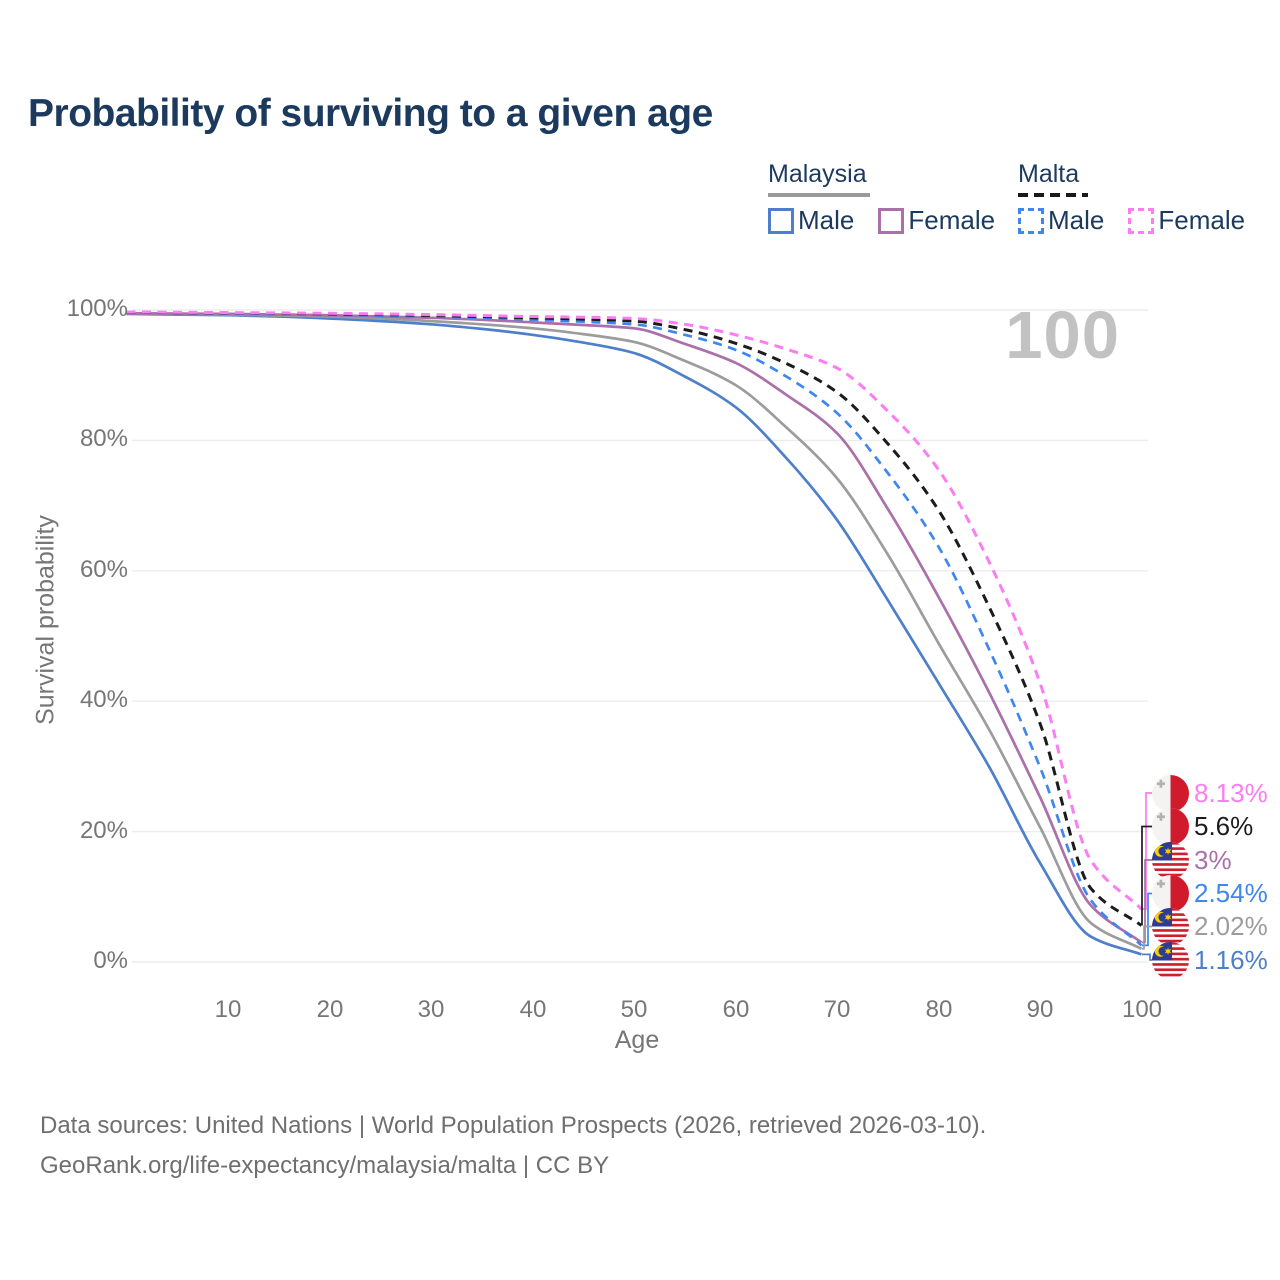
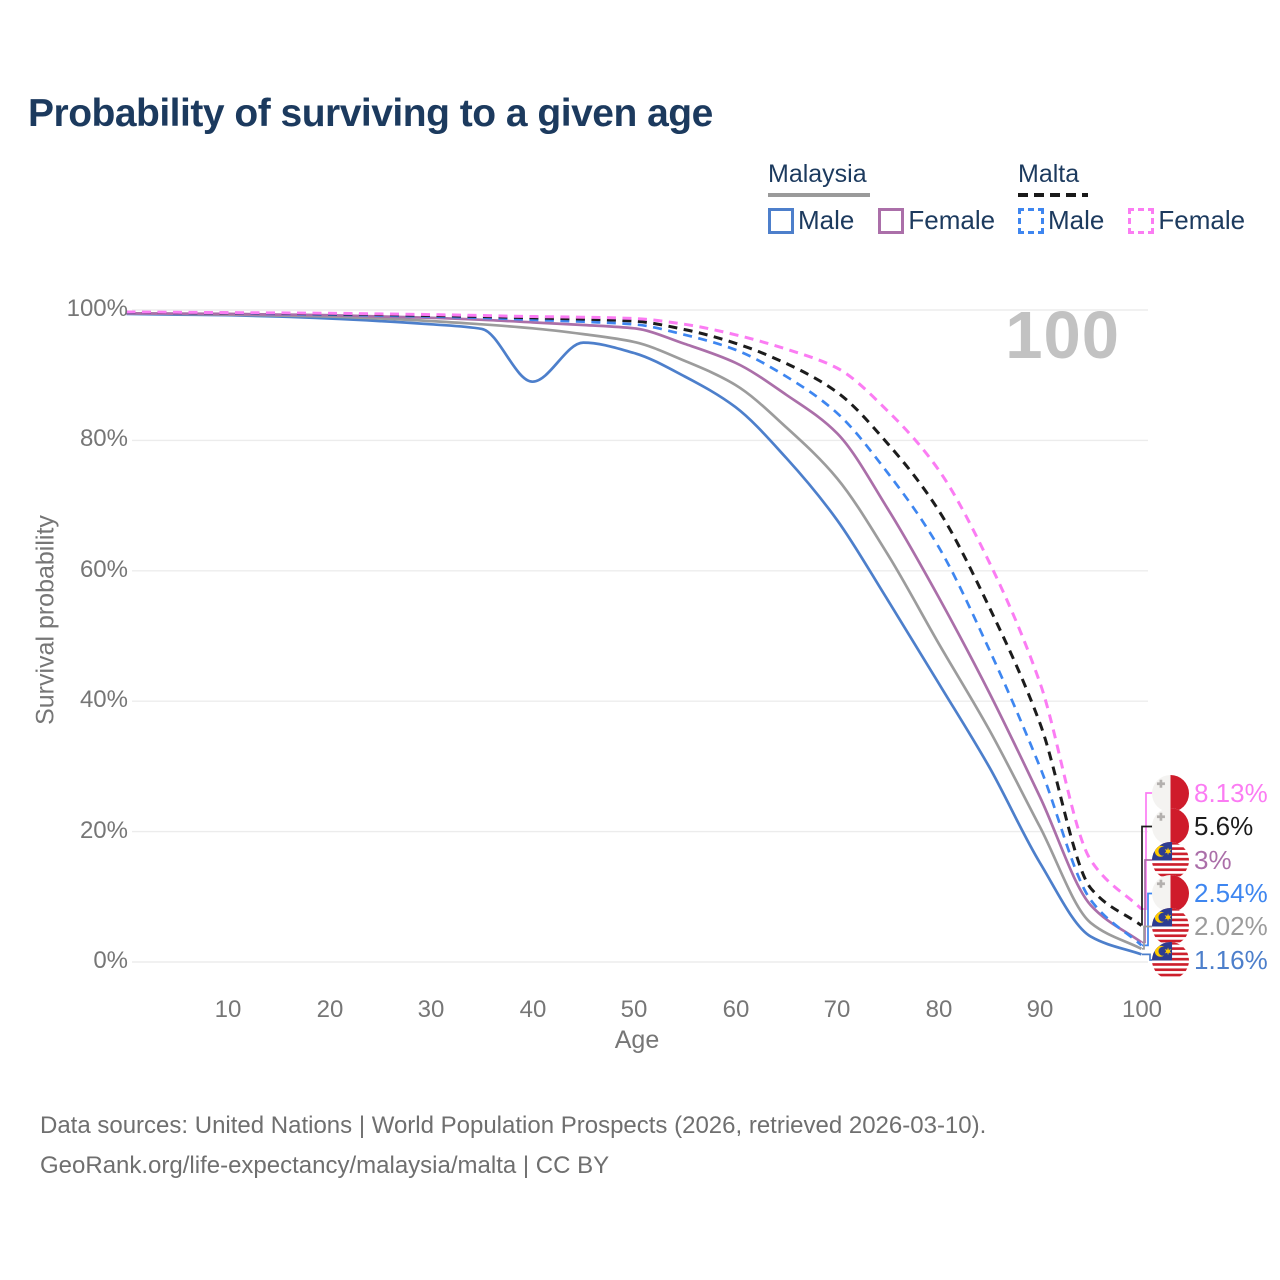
Malaysia Male/40: 96% -> 89%
